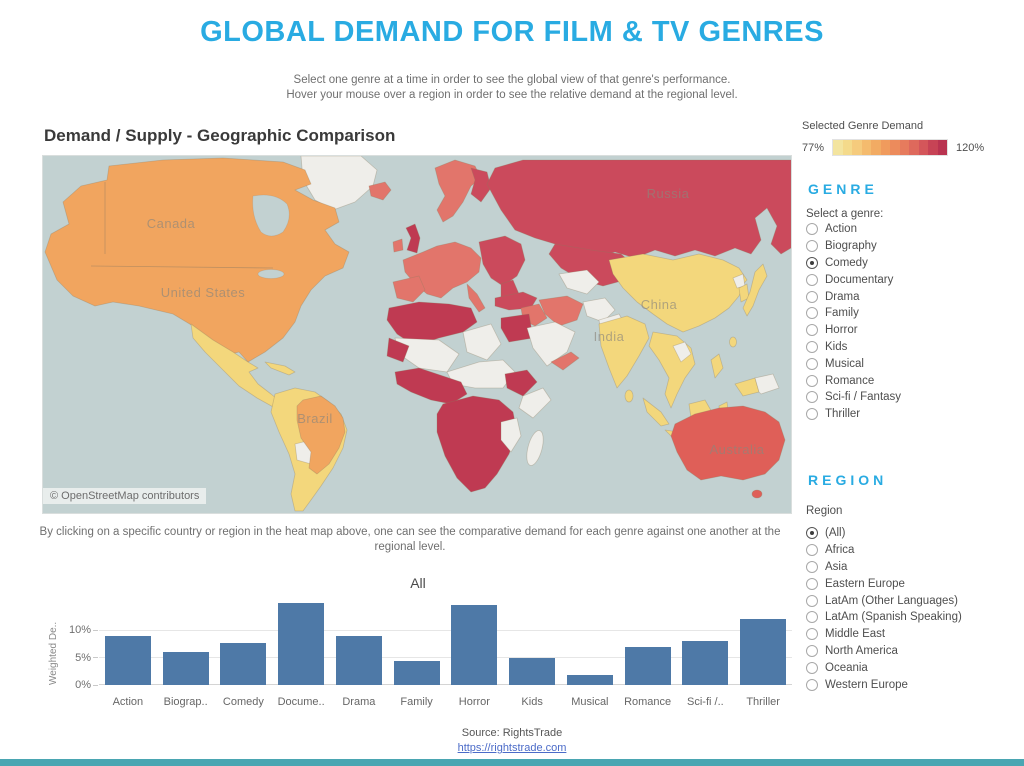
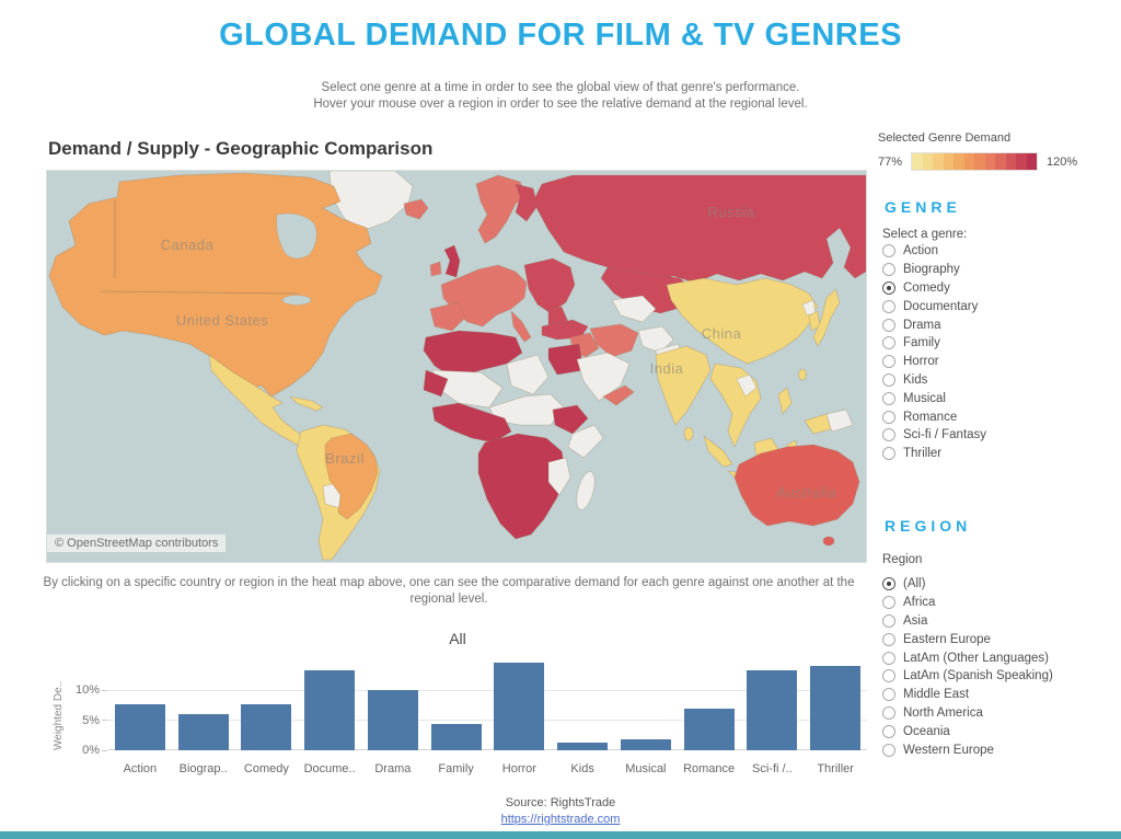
Action: 9% -> 8%
Docume..: 15% -> 13%
Drama: 9% -> 10%
Kids: 5% -> 1%
Sci-fi /..: 8% -> 13%
Thriller: 12% -> 14%
